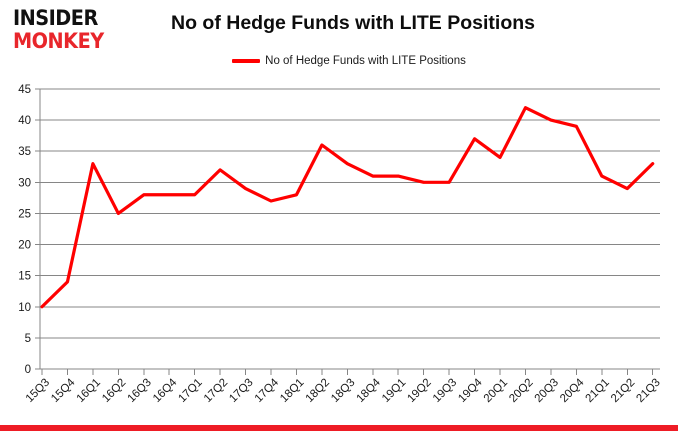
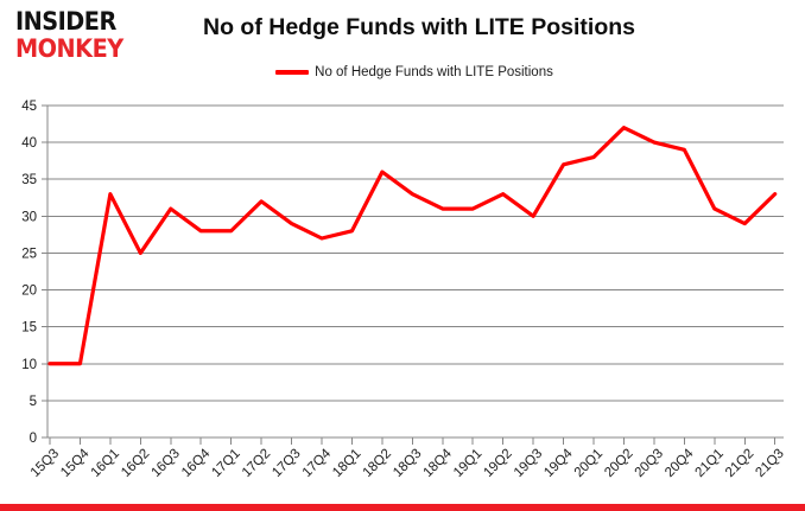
15Q4: 14 -> 10
16Q3: 28 -> 31
19Q2: 30 -> 33
20Q1: 34 -> 38
